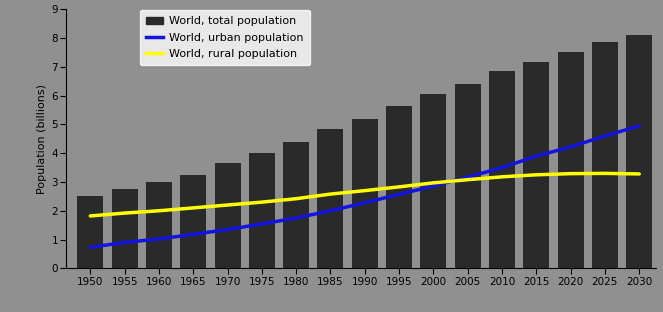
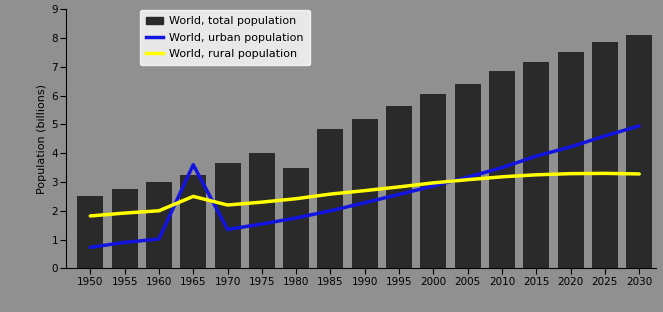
World, urban population/1965: 1.18 -> 3.60
World, rural population/1965: 2.10 -> 2.50
World, total population/1980: 4.40 -> 3.50
